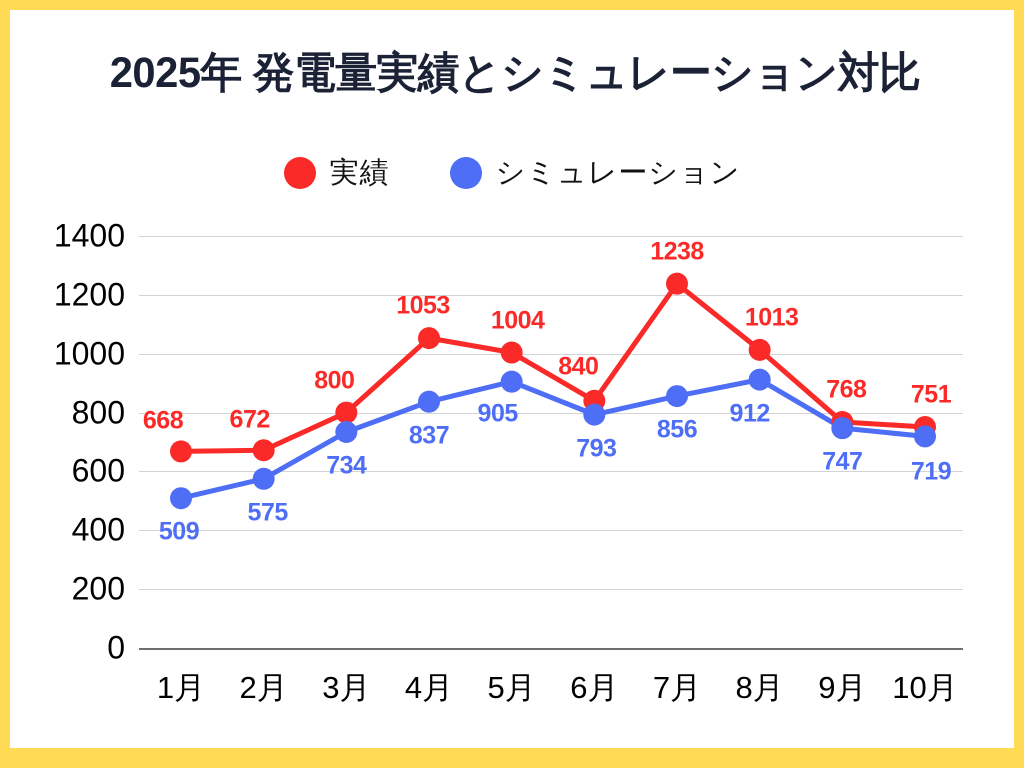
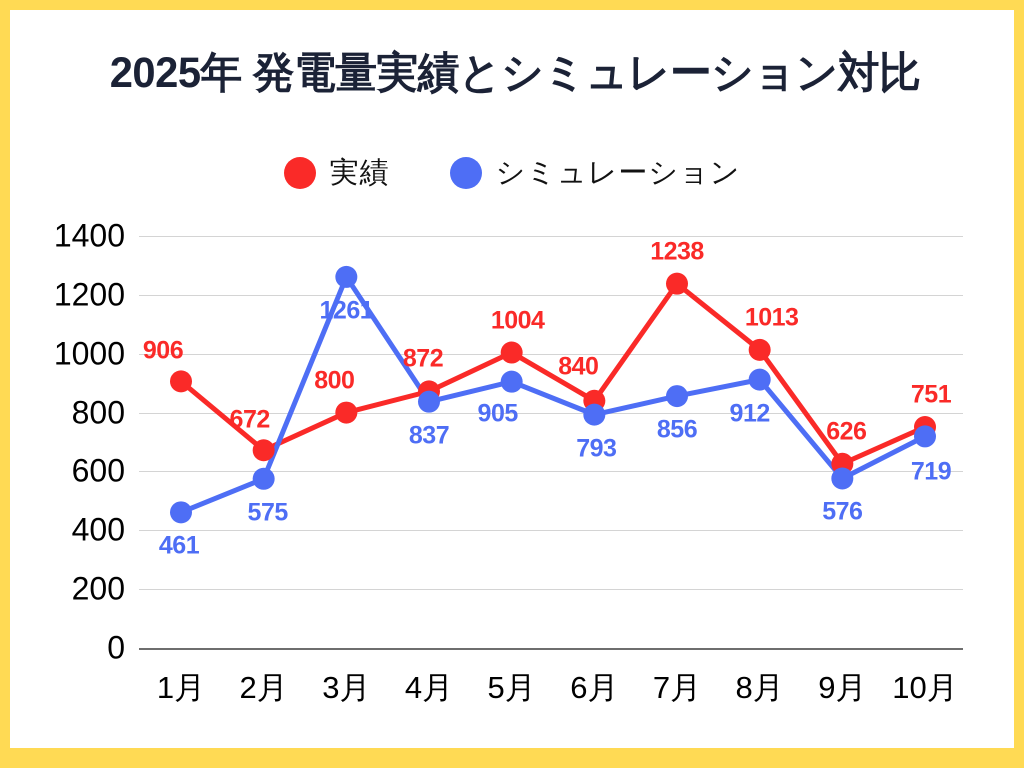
実績/1月: 668 -> 906
シミュレーション/1月: 509 -> 461
シミュレーション/3月: 734 -> 1261
実績/4月: 1053 -> 872
実績/9月: 768 -> 626
シミュレーション/9月: 747 -> 576
